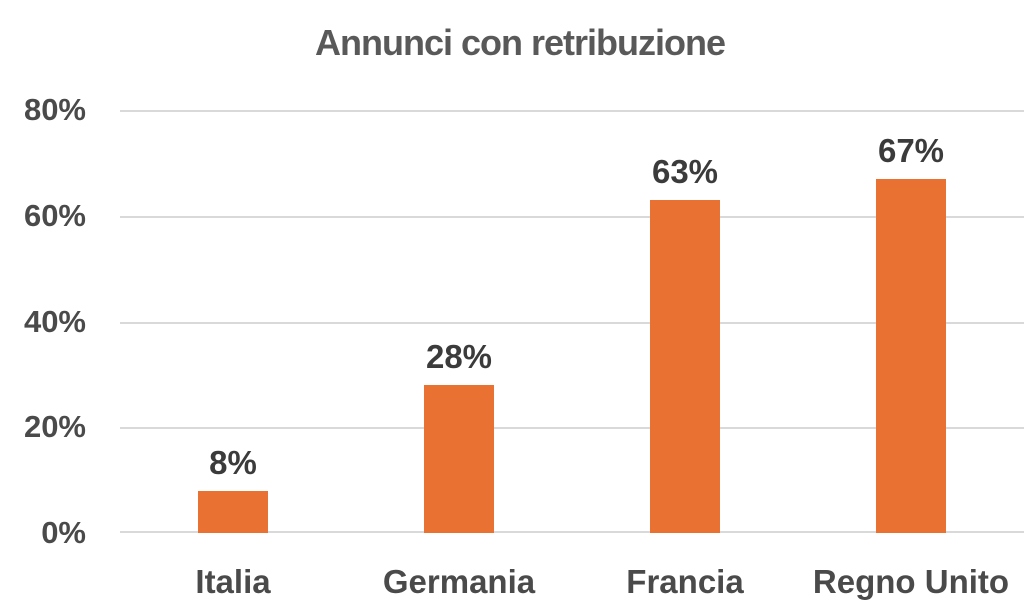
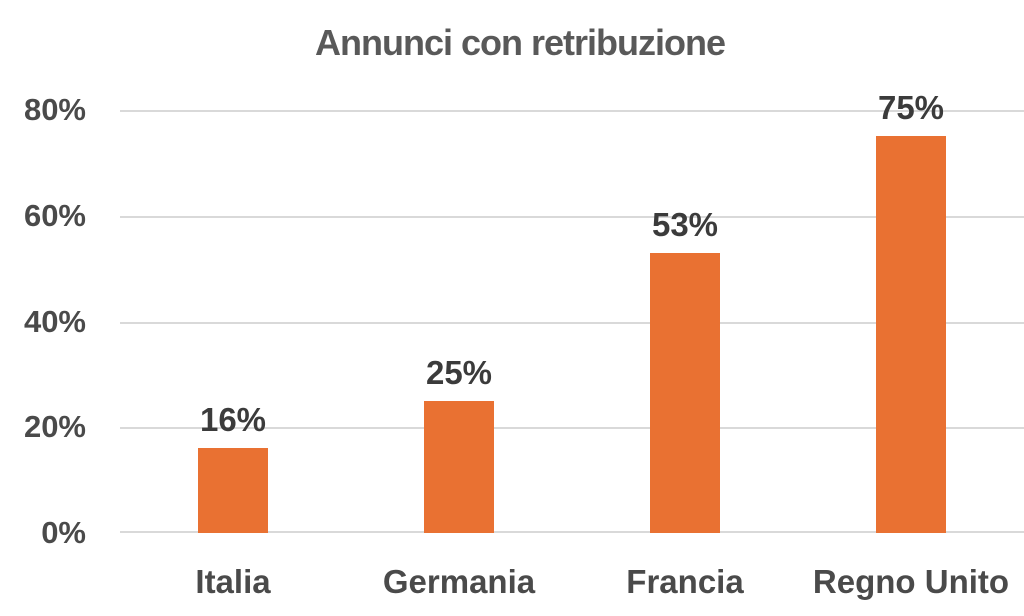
Italia: 8% -> 16%
Germania: 28% -> 25%
Francia: 63% -> 53%
Regno Unito: 67% -> 75%
